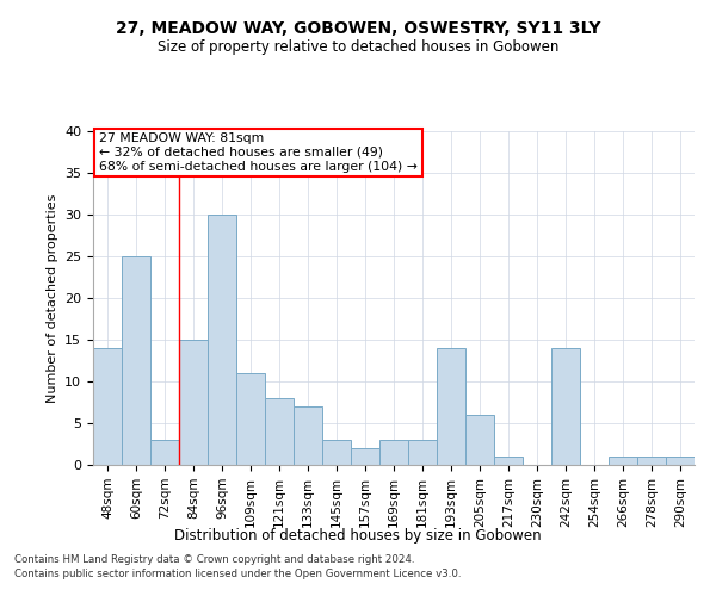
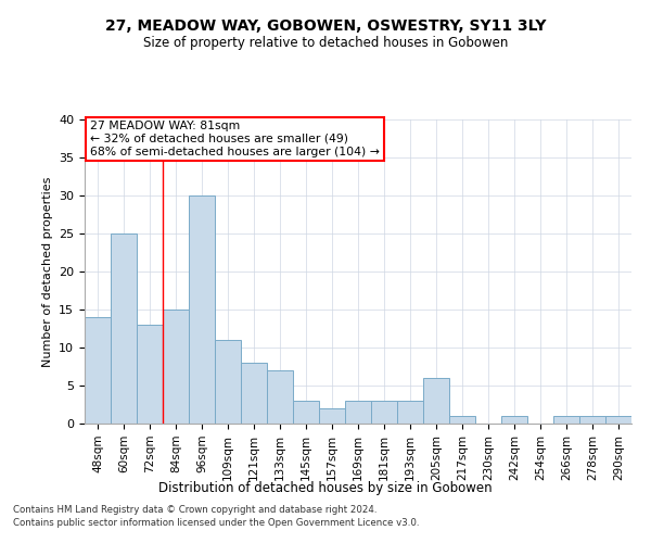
72sqm: 3 -> 13
193sqm: 14 -> 3
242sqm: 14 -> 1
